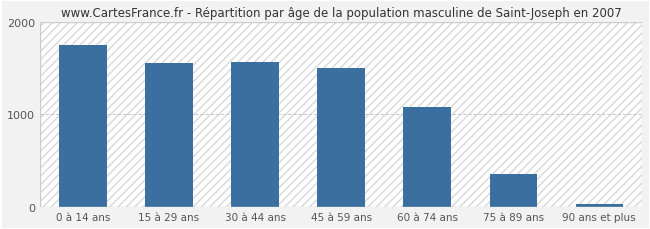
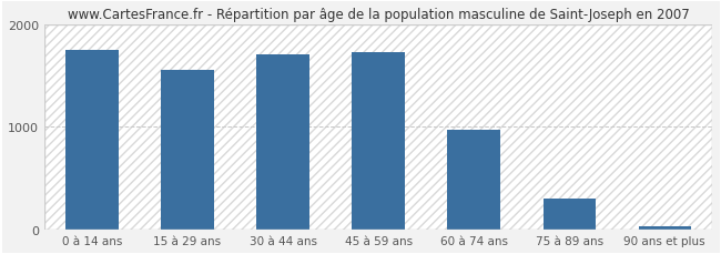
30 à 44 ans: 1560 -> 1700
45 à 59 ans: 1500 -> 1720
60 à 74 ans: 1080 -> 980
75 à 89 ans: 360 -> 300
